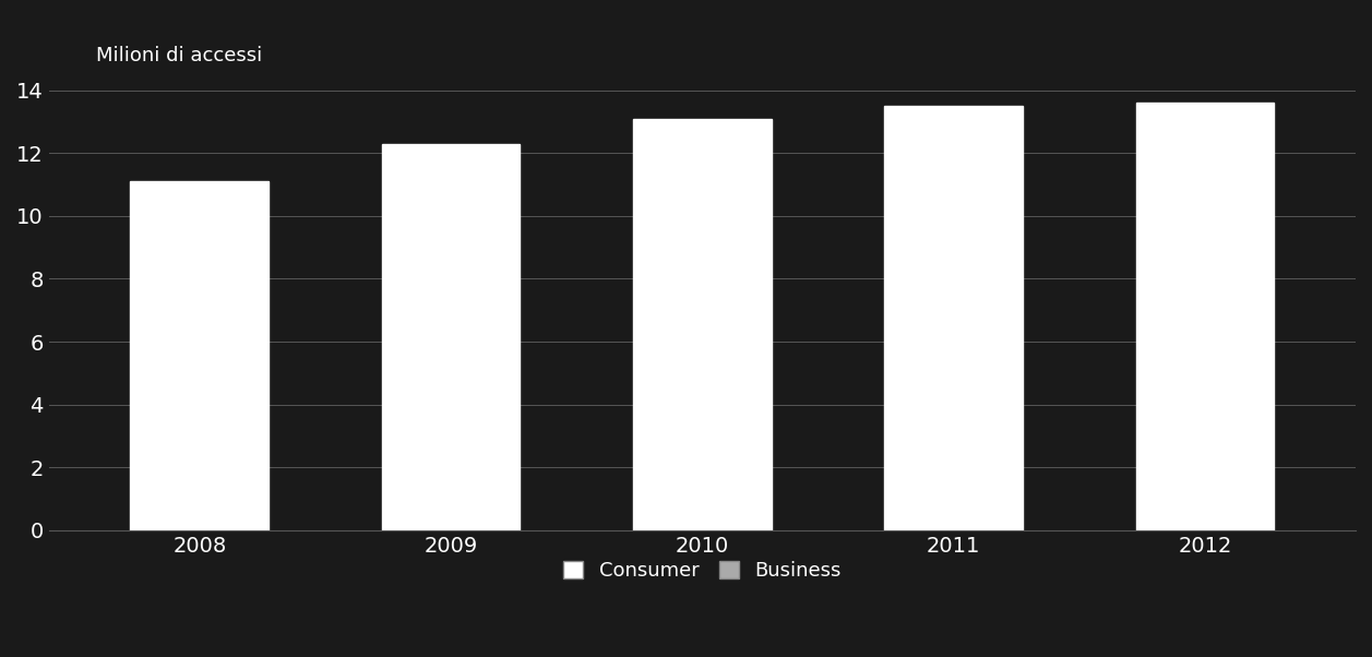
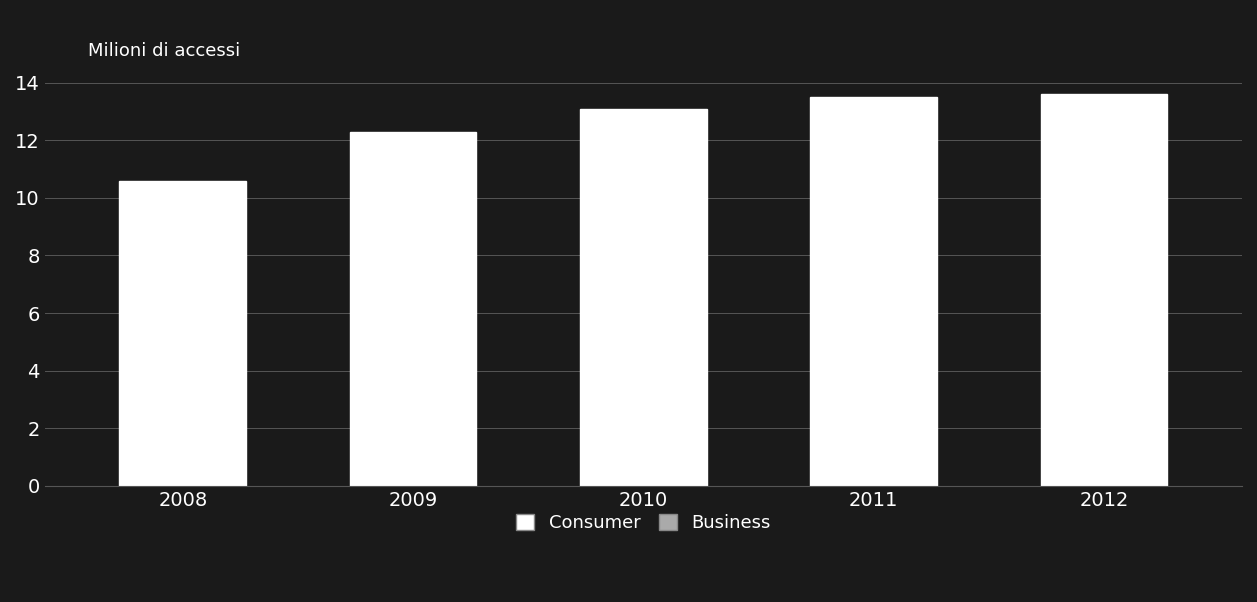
2008: 11.1 -> 10.6
